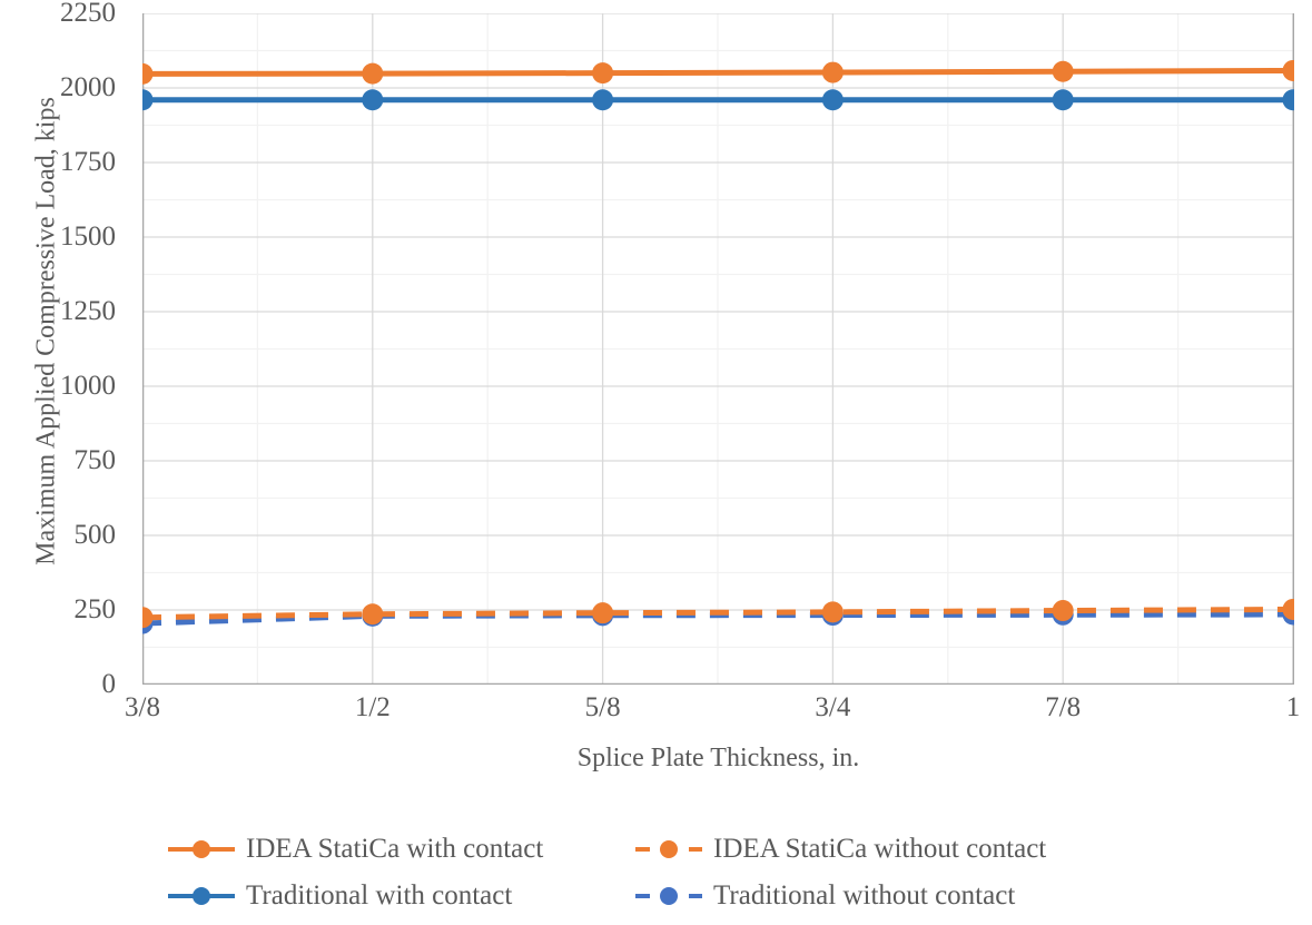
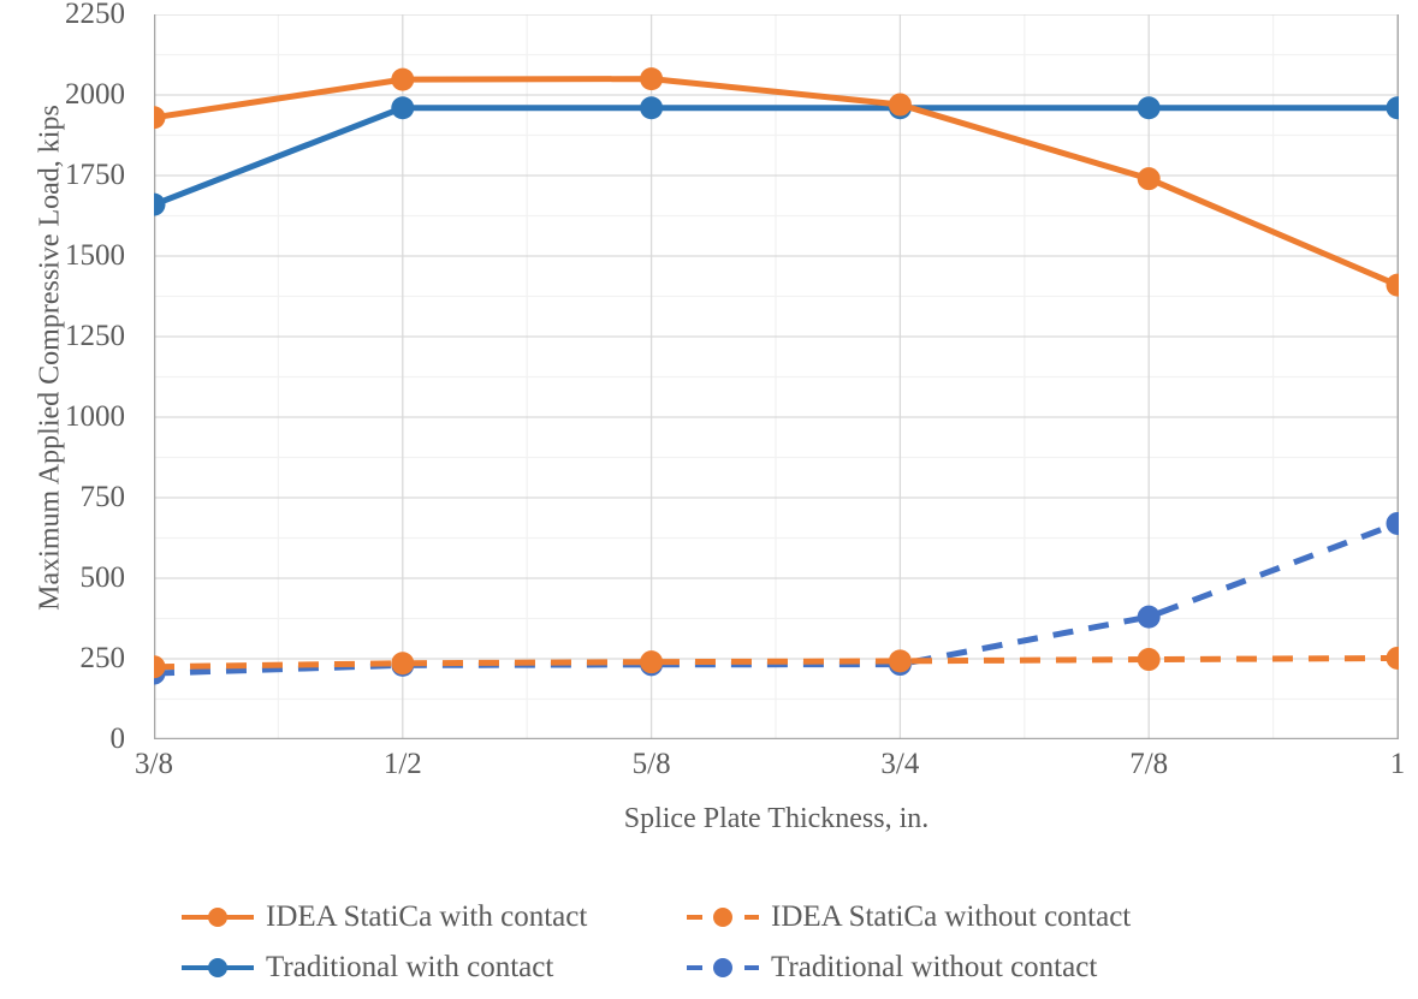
IDEA StatiCa with contact/3/8: 2050 -> 1930
Traditional with contact/3/8: 1960 -> 1660
IDEA StatiCa with contact/3/4: 2050 -> 1970
IDEA StatiCa with contact/7/8: 2060 -> 1740
Traditional without contact/7/8: 230 -> 380
IDEA StatiCa with contact/1: 2060 -> 1410
Traditional without contact/1: 240 -> 670
